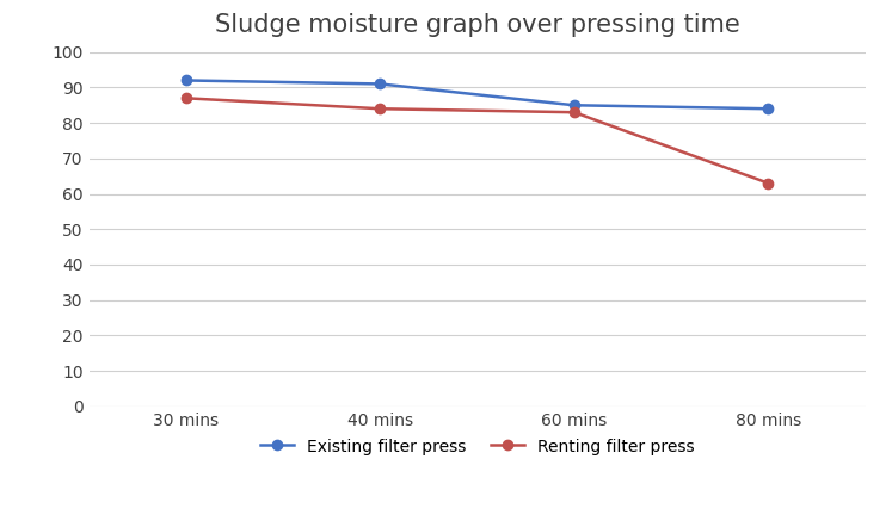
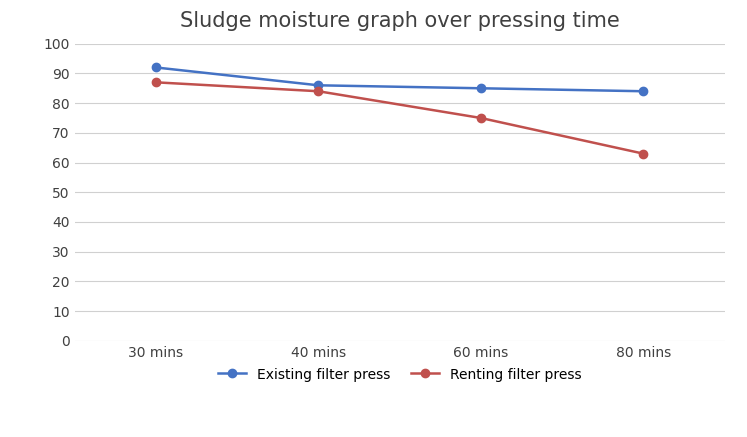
Existing filter press/40 mins: 91 -> 86
Renting filter press/60 mins: 83 -> 75
